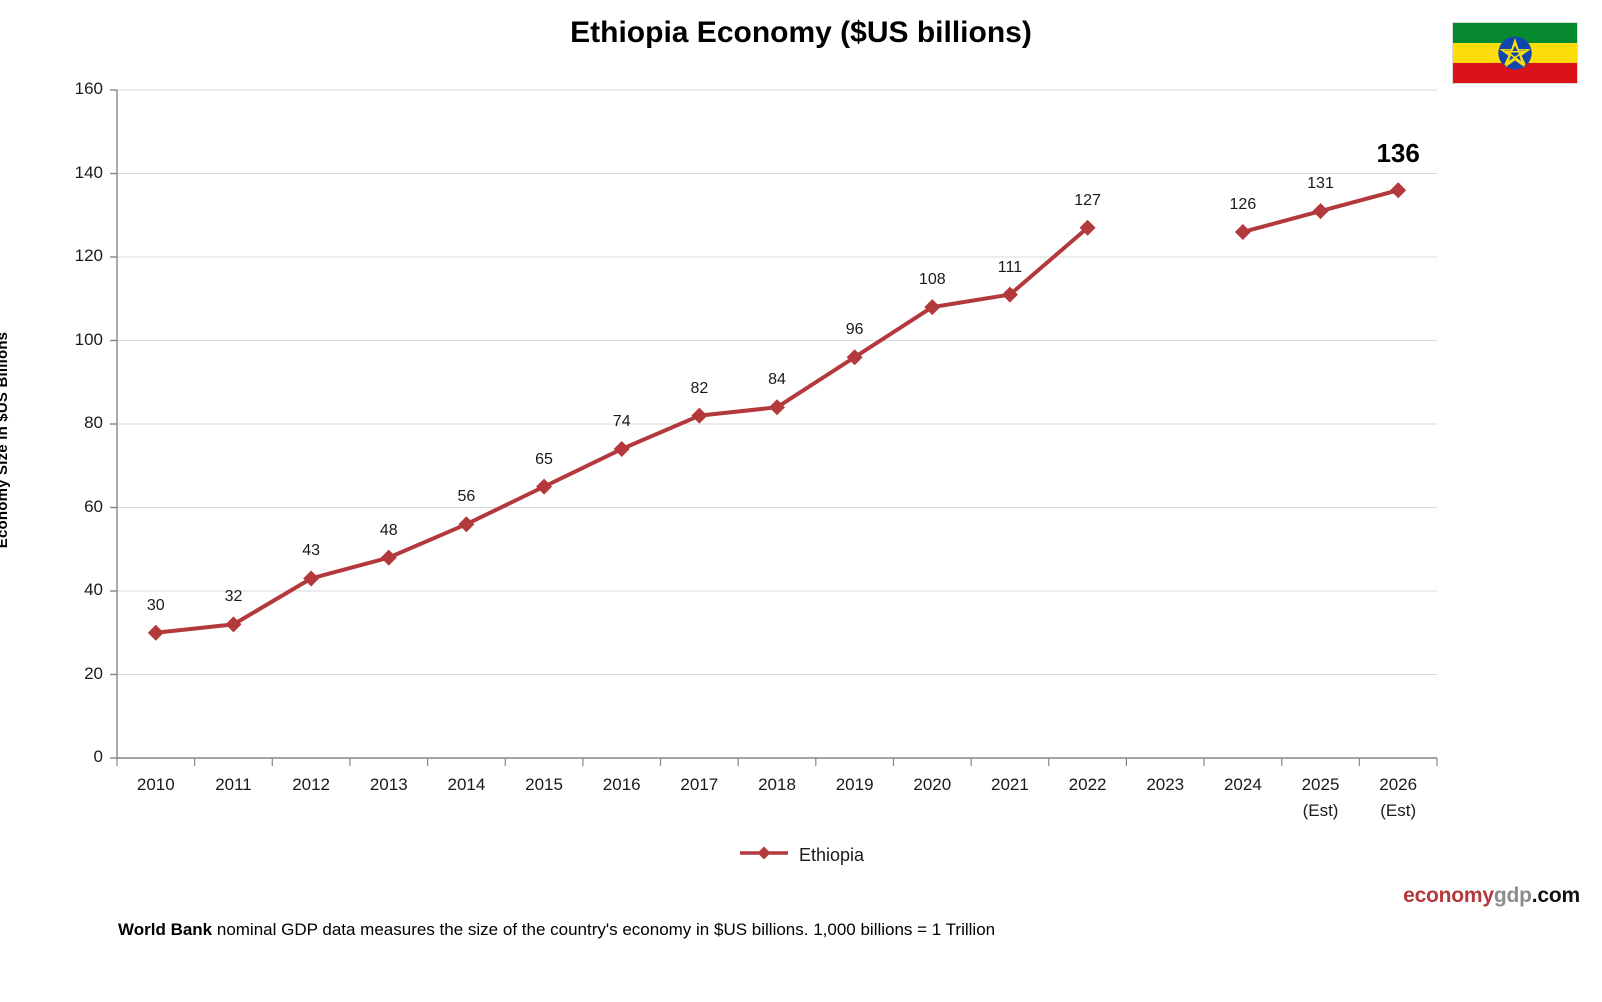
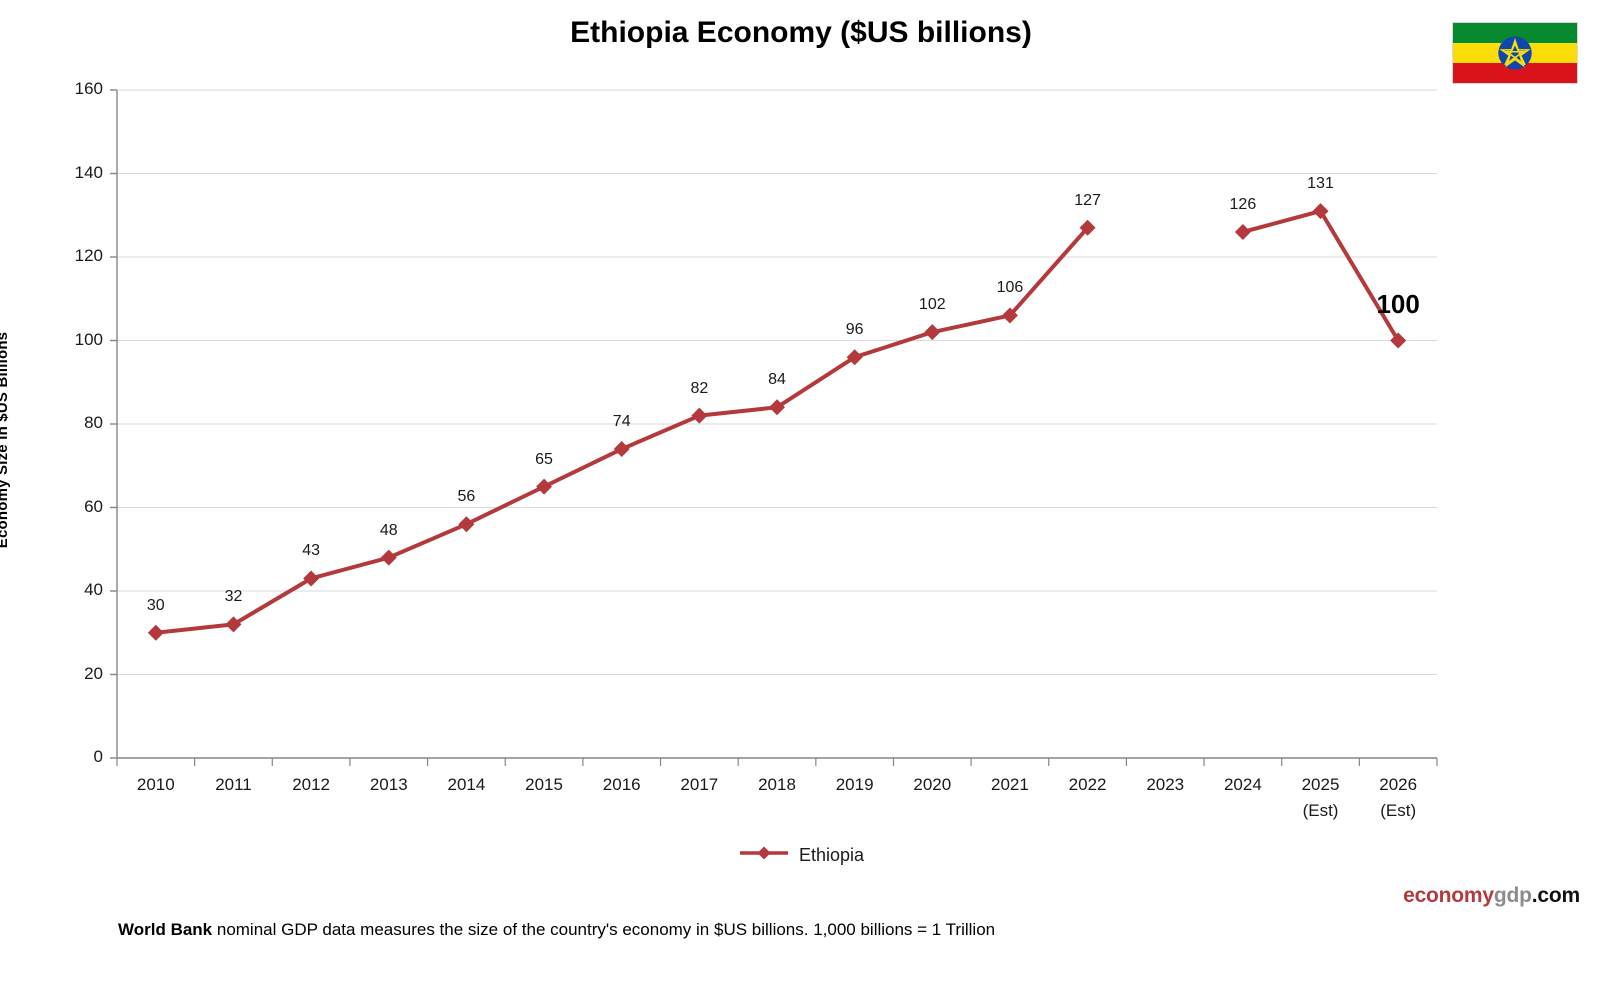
2020: 108 -> 102
2021: 111 -> 106
2026: 136 -> 100
